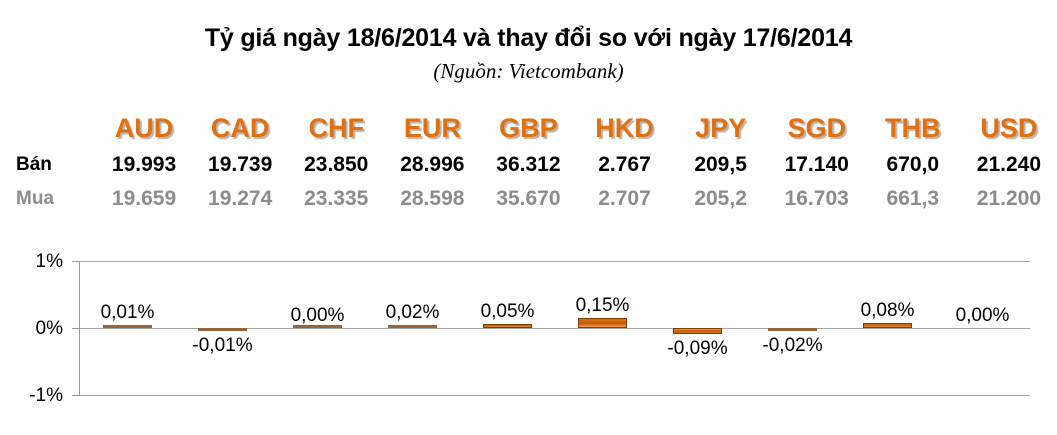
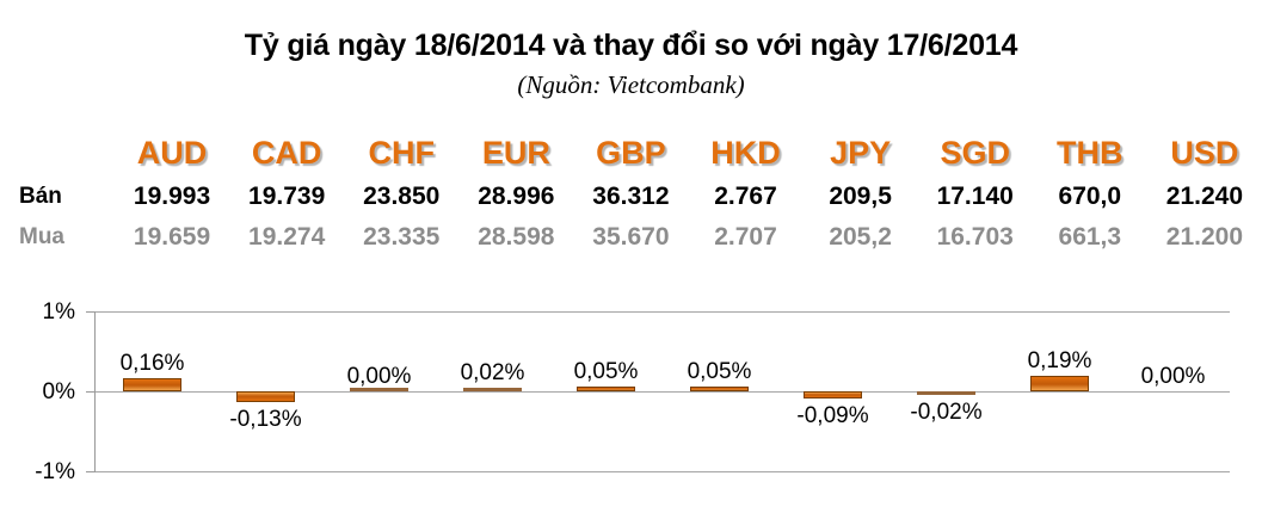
AUD: 0,01% -> 0,16%
CAD: -0,01% -> -0,13%
HKD: 0,15% -> 0,05%
THB: 0,08% -> 0,19%
